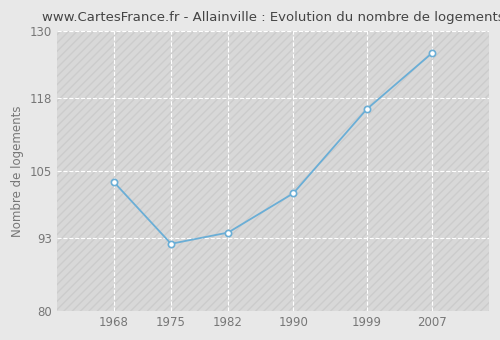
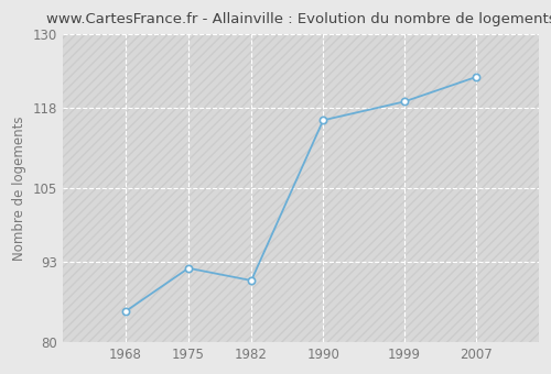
1968: 103 -> 85
1982: 94 -> 90
1990: 101 -> 116
1999: 116 -> 119
2007: 126 -> 123
